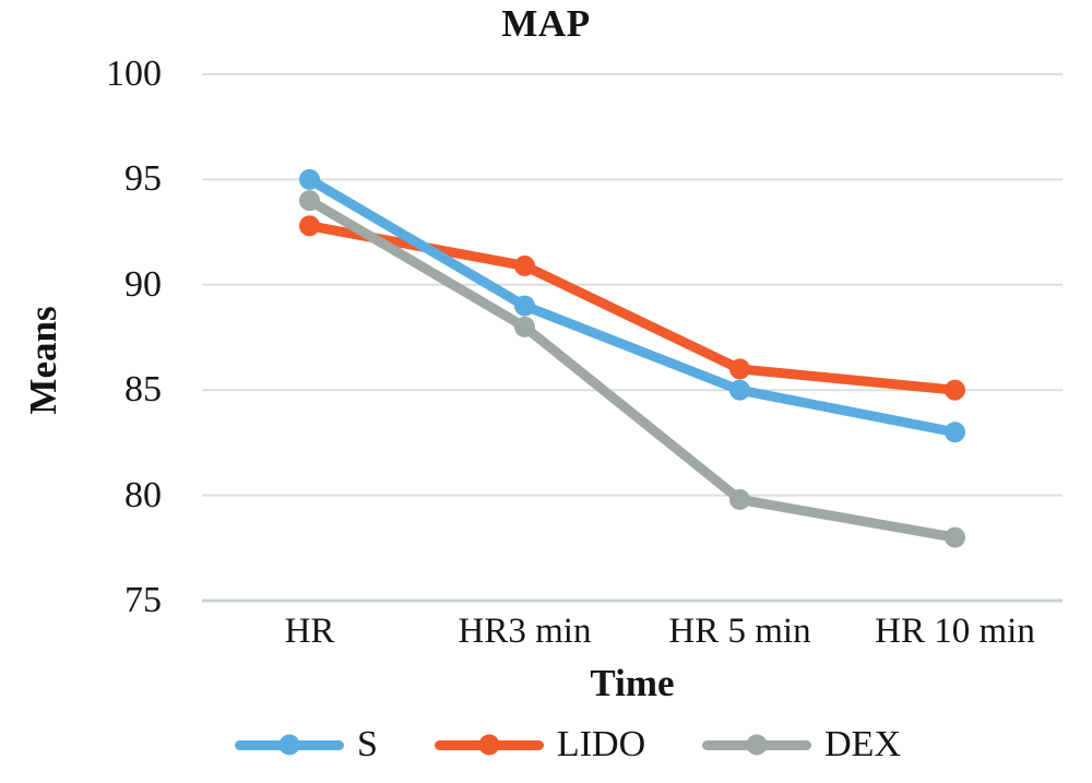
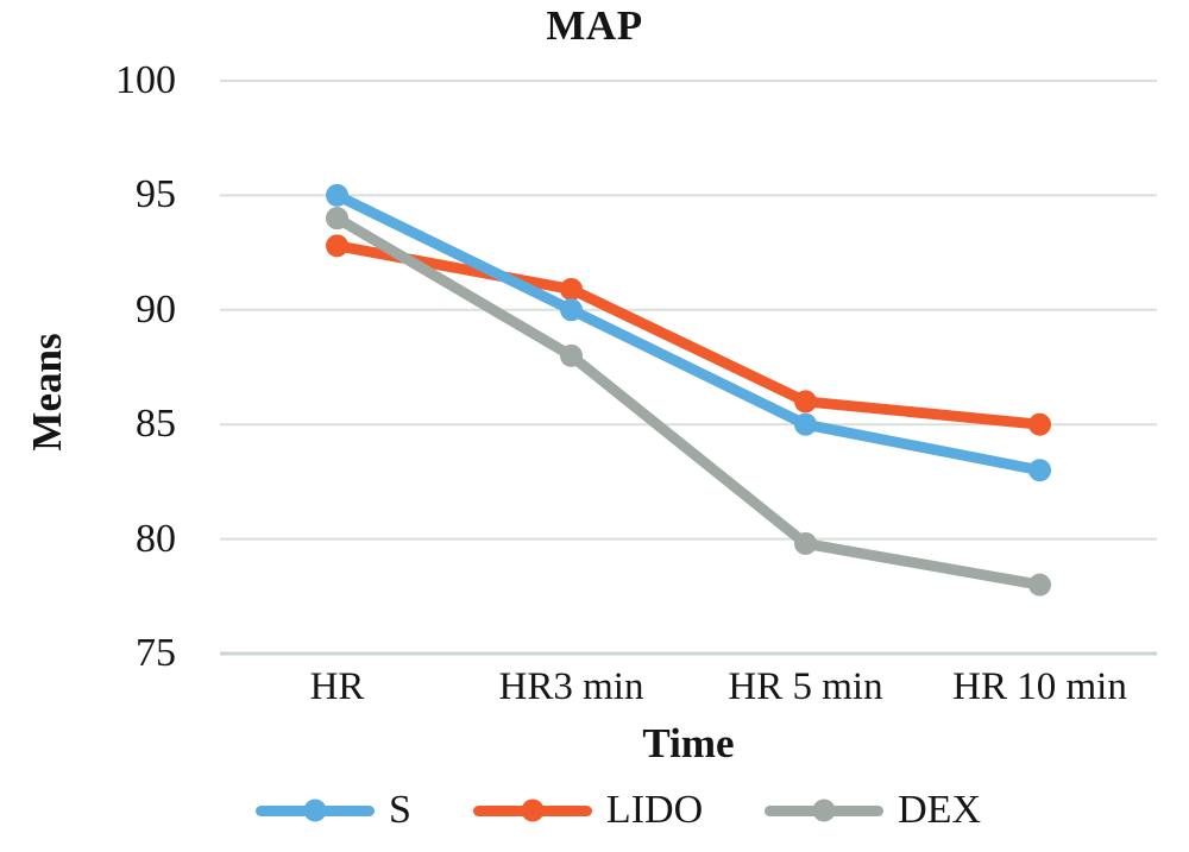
S/HR3 min: 89 -> 90
